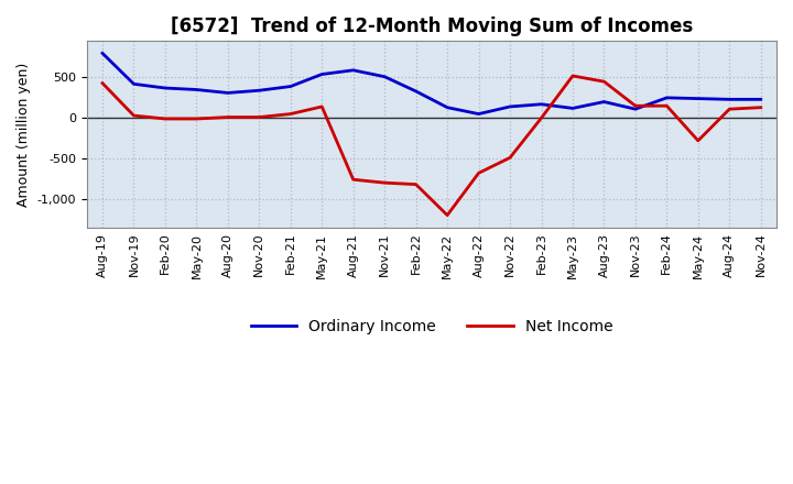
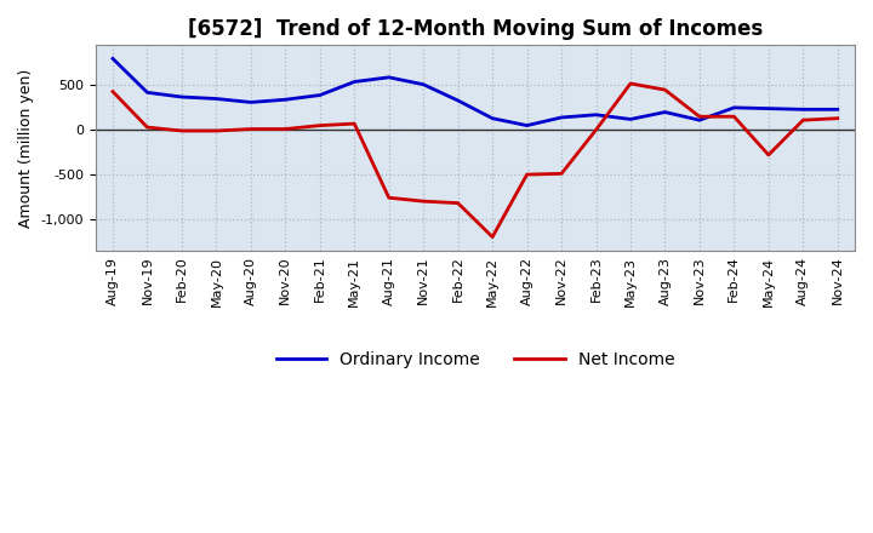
Net Income/May-21: 140 -> 70
Net Income/Aug-22: -680 -> -500
